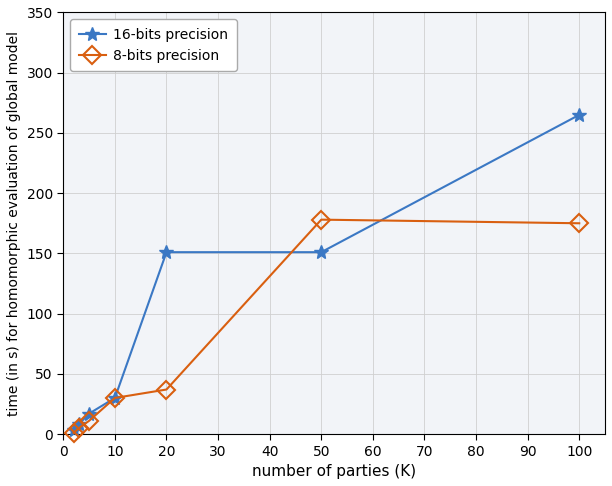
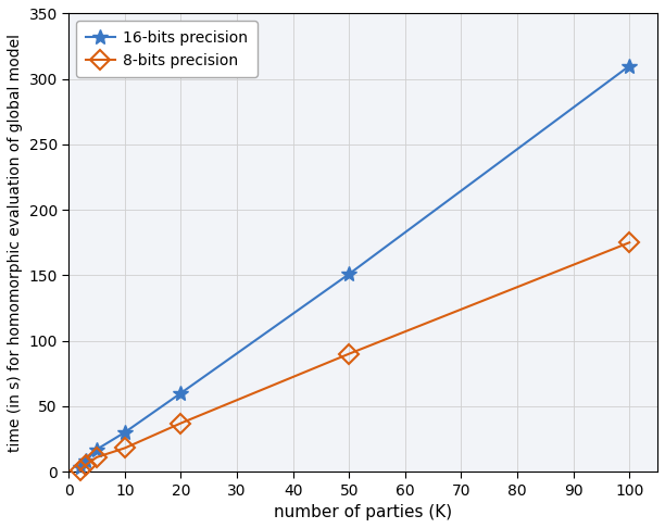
8-bits precision/10: 30 -> 18
16-bits precision/20: 151 -> 60
8-bits precision/50: 178 -> 90
16-bits precision/100: 265 -> 310
